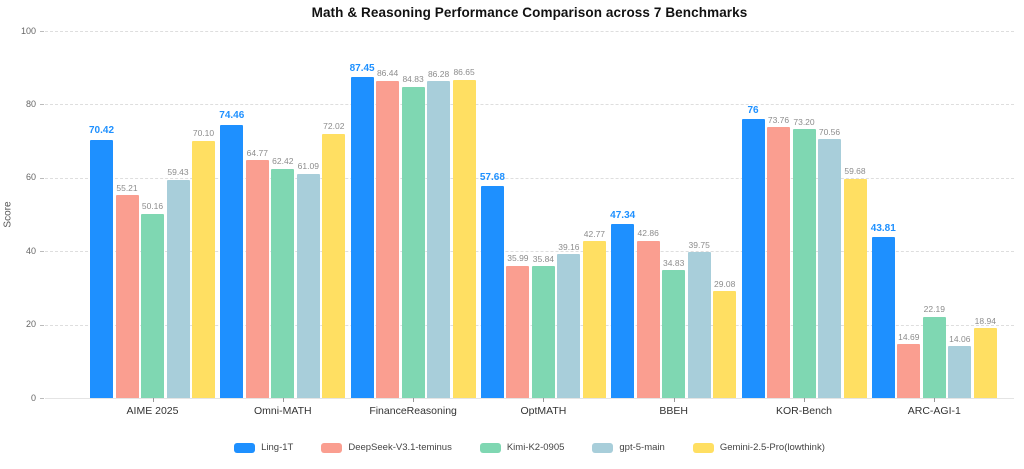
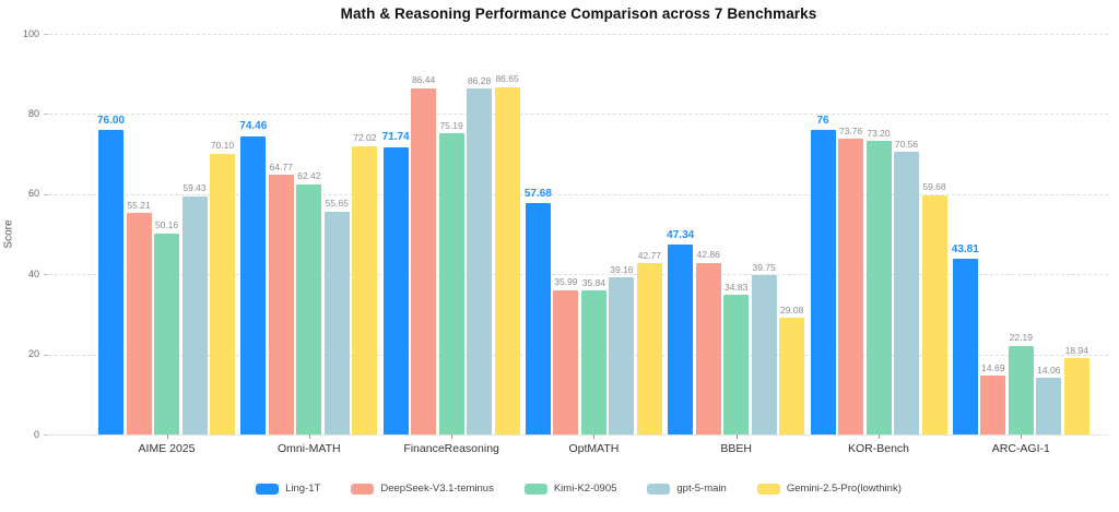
Ling-1T/AIME 2025: 70.42 -> 76.00
gpt-5-main/Omni-MATH: 61.09 -> 55.65
Ling-1T/FinanceReasoning: 87.45 -> 71.74
Kimi-K2-0905/FinanceReasoning: 84.83 -> 75.19
